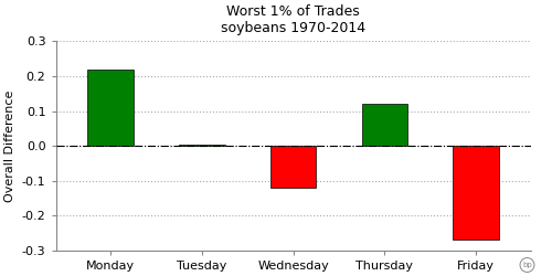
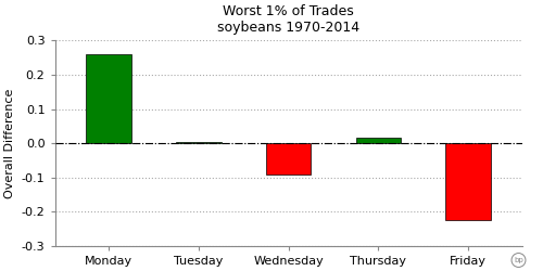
Monday: 0.220 -> 0.260
Wednesday: -0.120 -> -0.090
Thursday: 0.120 -> 0.015
Friday: -0.270 -> -0.225
